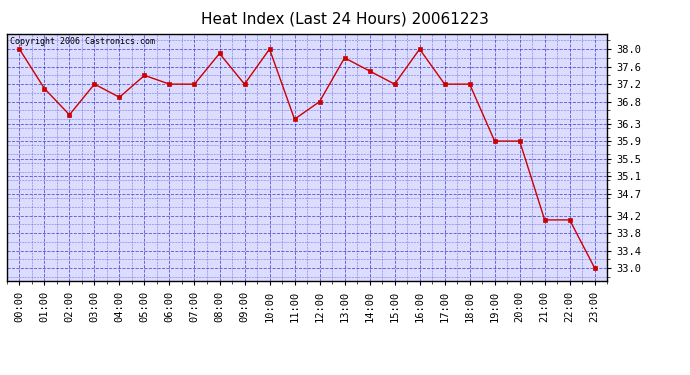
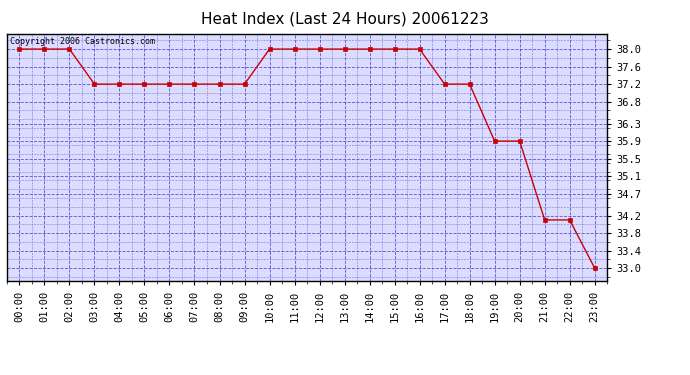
01:00: 37.1 -> 38.0
02:00: 36.5 -> 38.0
04:00: 36.9 -> 37.2
05:00: 37.4 -> 37.2
08:00: 37.9 -> 37.2
11:00: 36.4 -> 38.0
12:00: 36.8 -> 38.0
13:00: 37.8 -> 38.0
14:00: 37.5 -> 38.0
15:00: 37.2 -> 38.0
